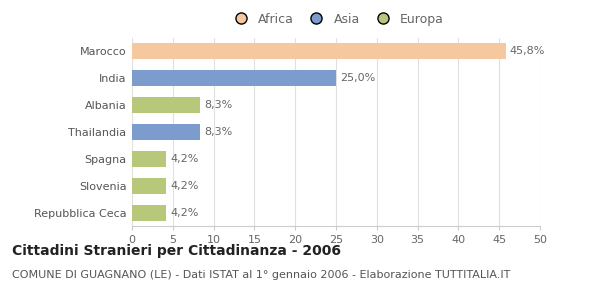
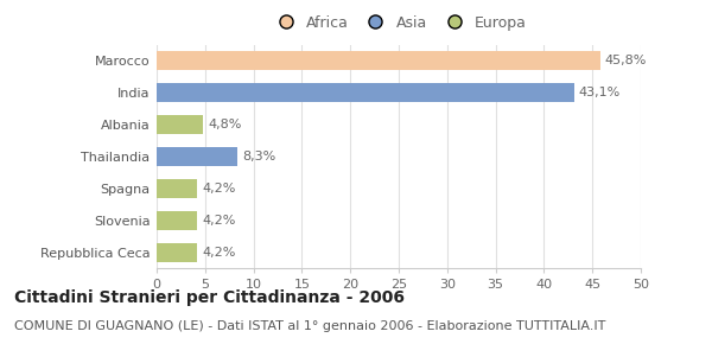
India: 25,0% -> 43,1%
Albania: 8,3% -> 4,8%
